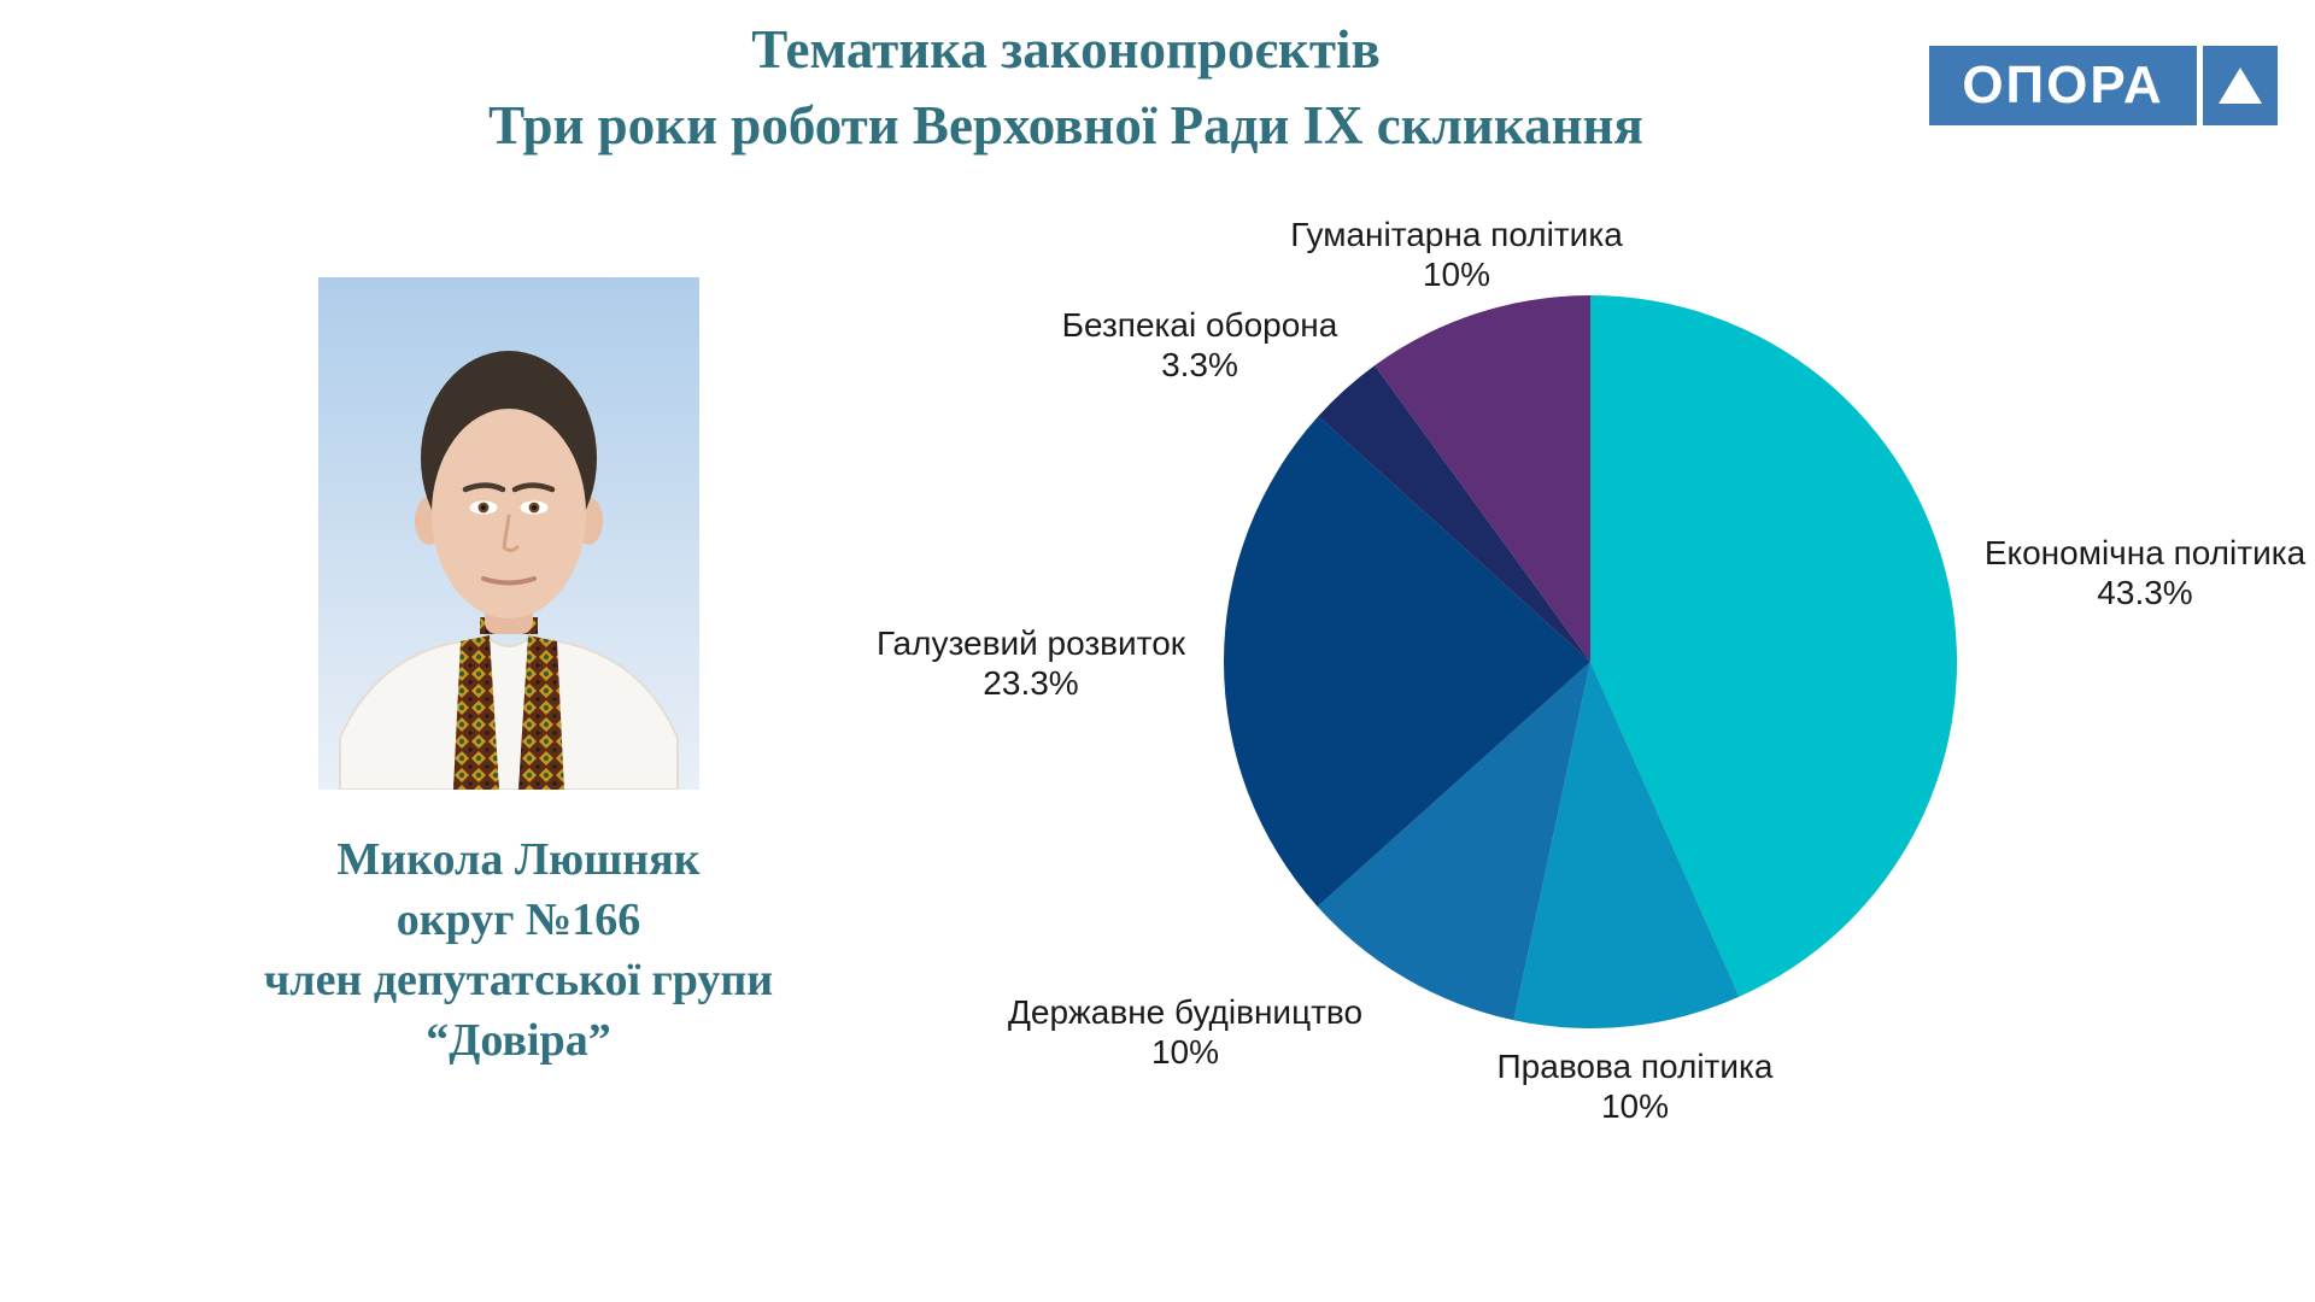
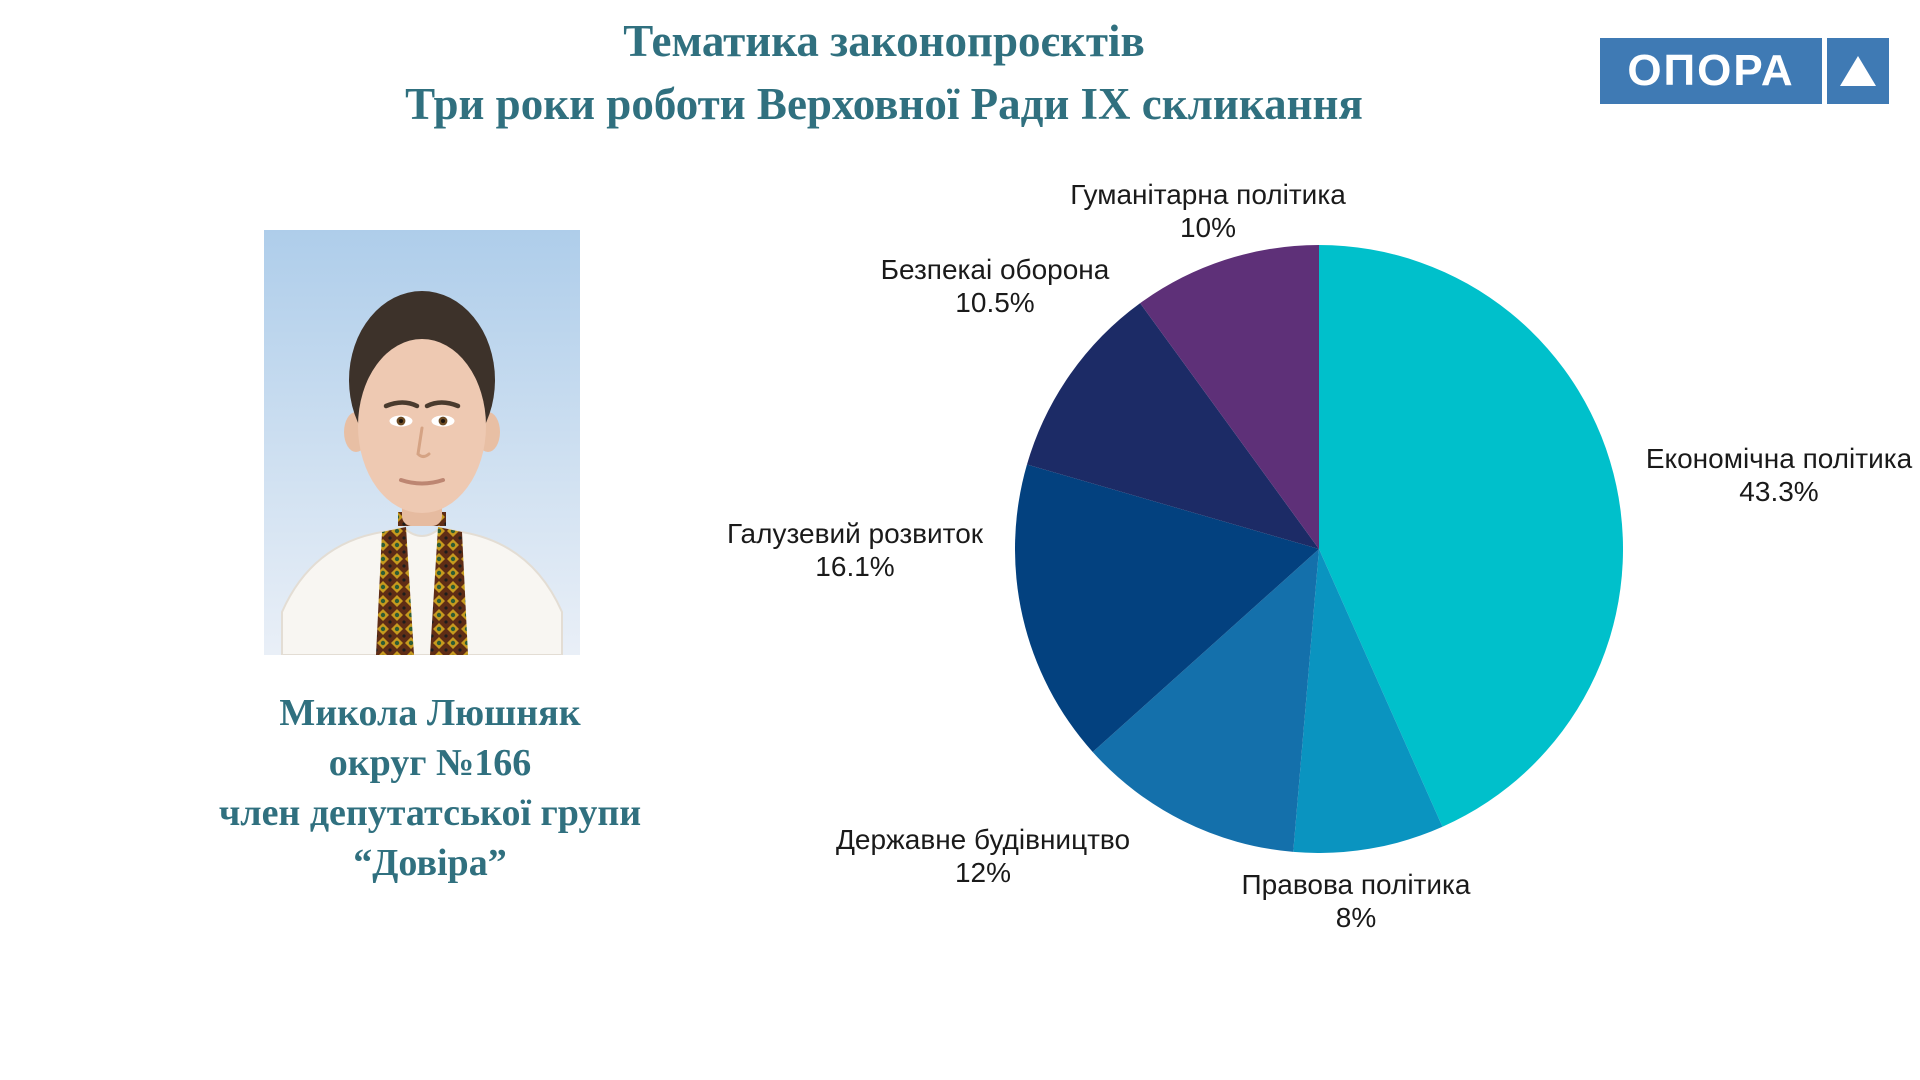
Правова політика: 10% -> 8%
Державне будівництво: 10% -> 12%
Галузевий розвиток: 23.3% -> 16.1%
Безпекаі оборона: 3.3% -> 10.5%
